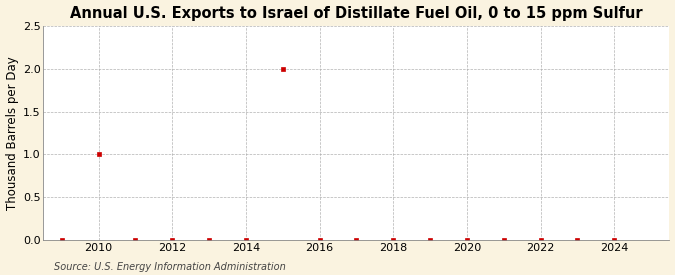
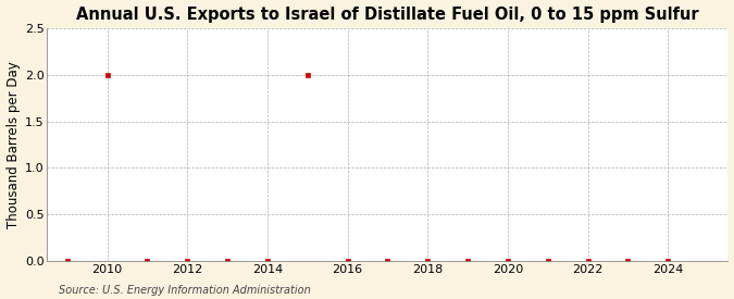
2010: 1 -> 2
